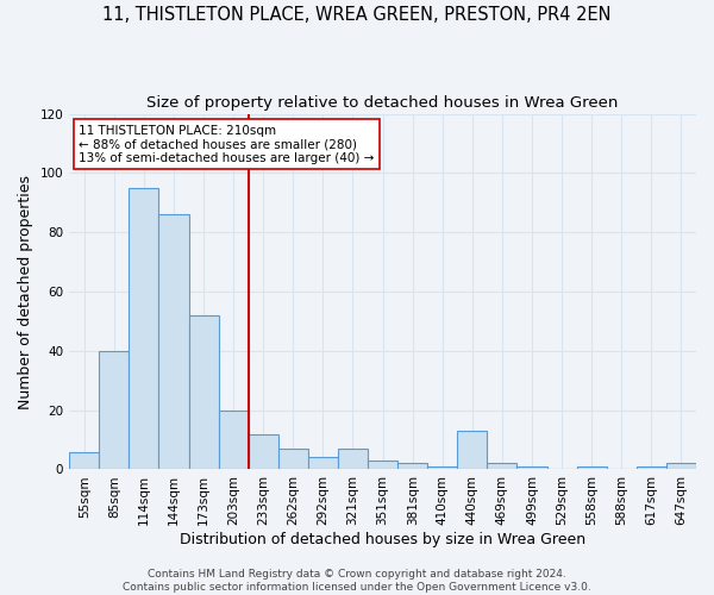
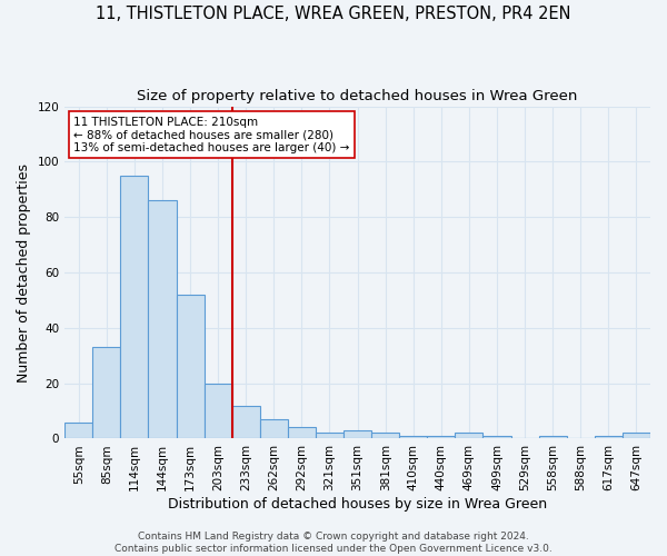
85sqm: 40 -> 33
321sqm: 7 -> 2
440sqm: 13 -> 1
